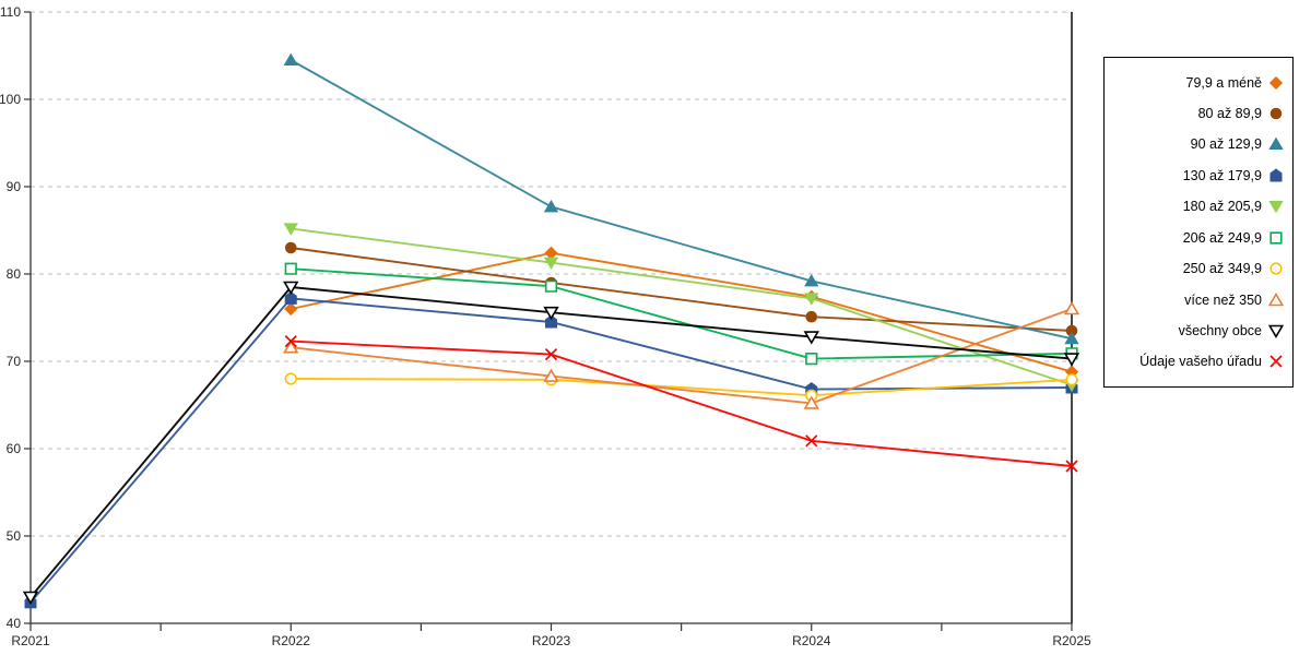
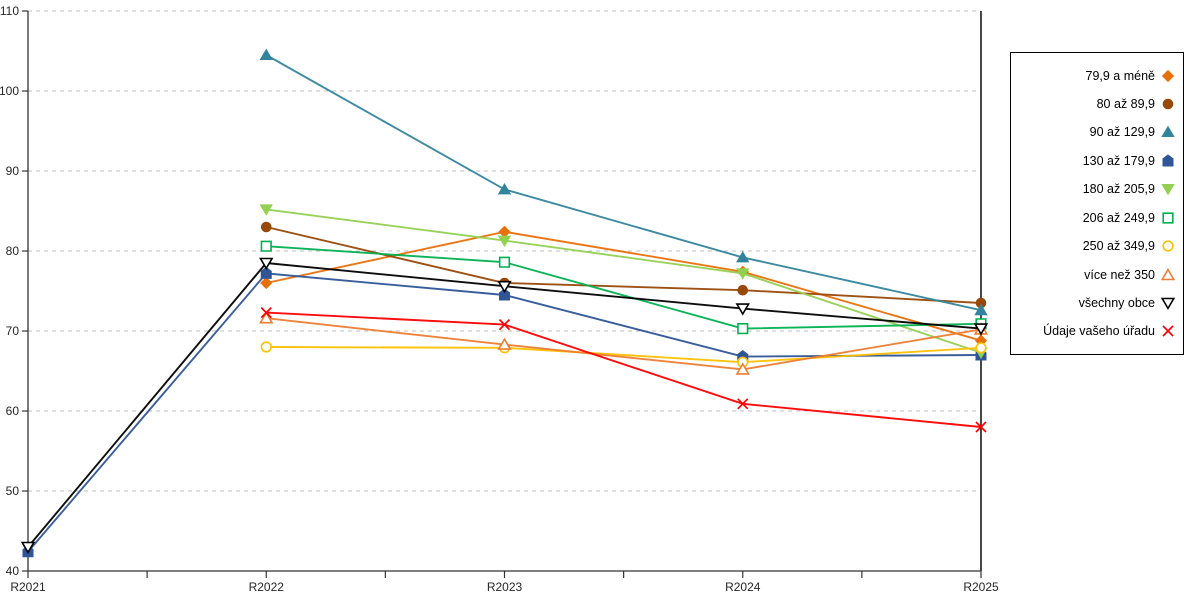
80 až 89,9/R2023: 79 -> 76
více než 350/R2025: 76 -> 70
